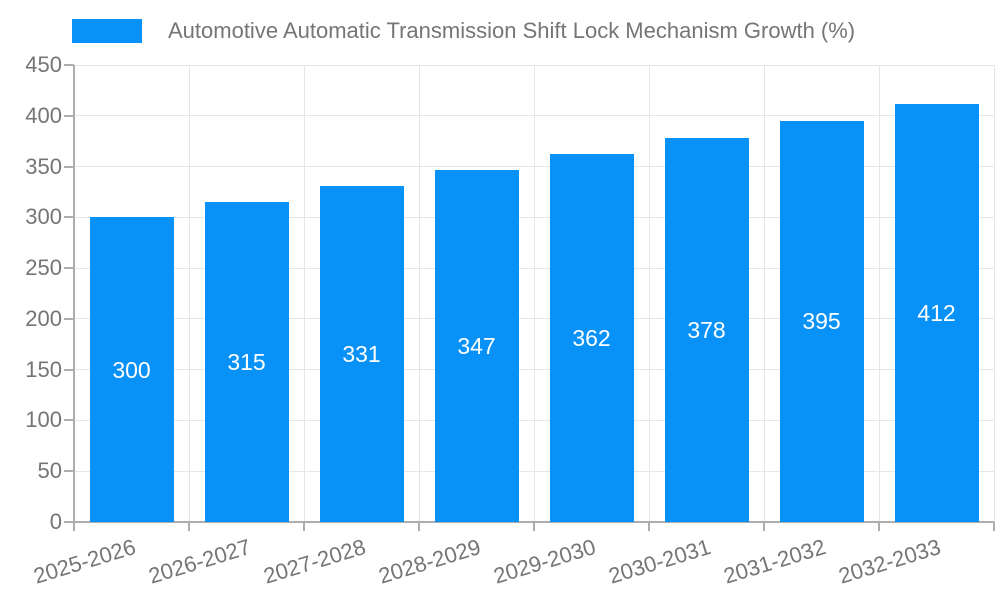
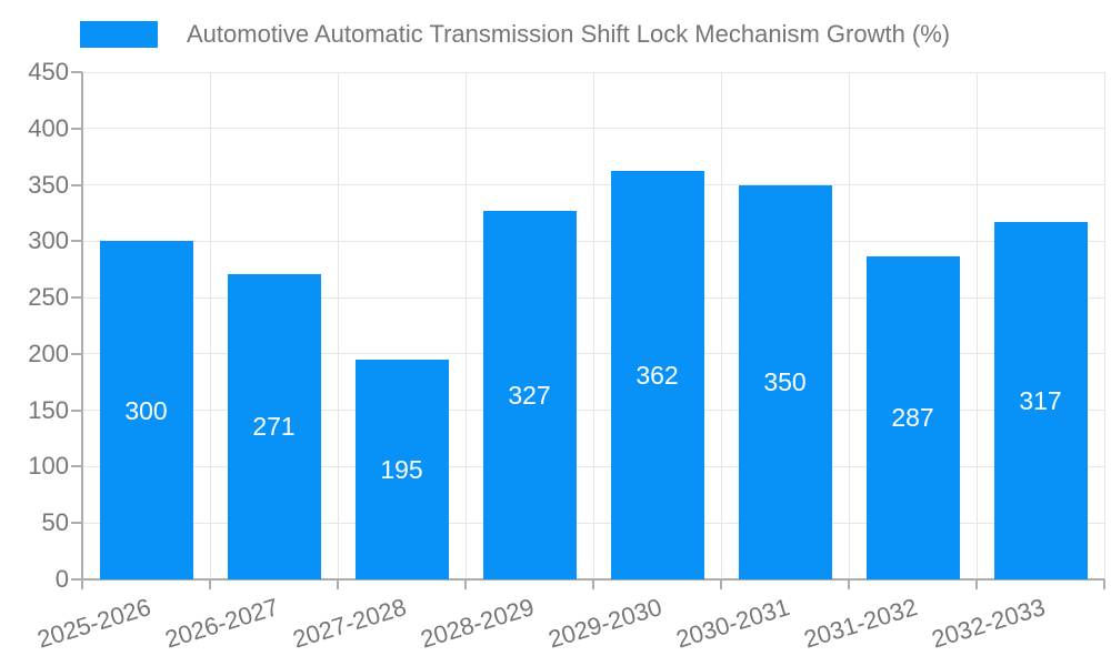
2026-2027: 315 -> 271
2027-2028: 331 -> 195
2028-2029: 347 -> 327
2030-2031: 378 -> 350
2031-2032: 395 -> 287
2032-2033: 412 -> 317
